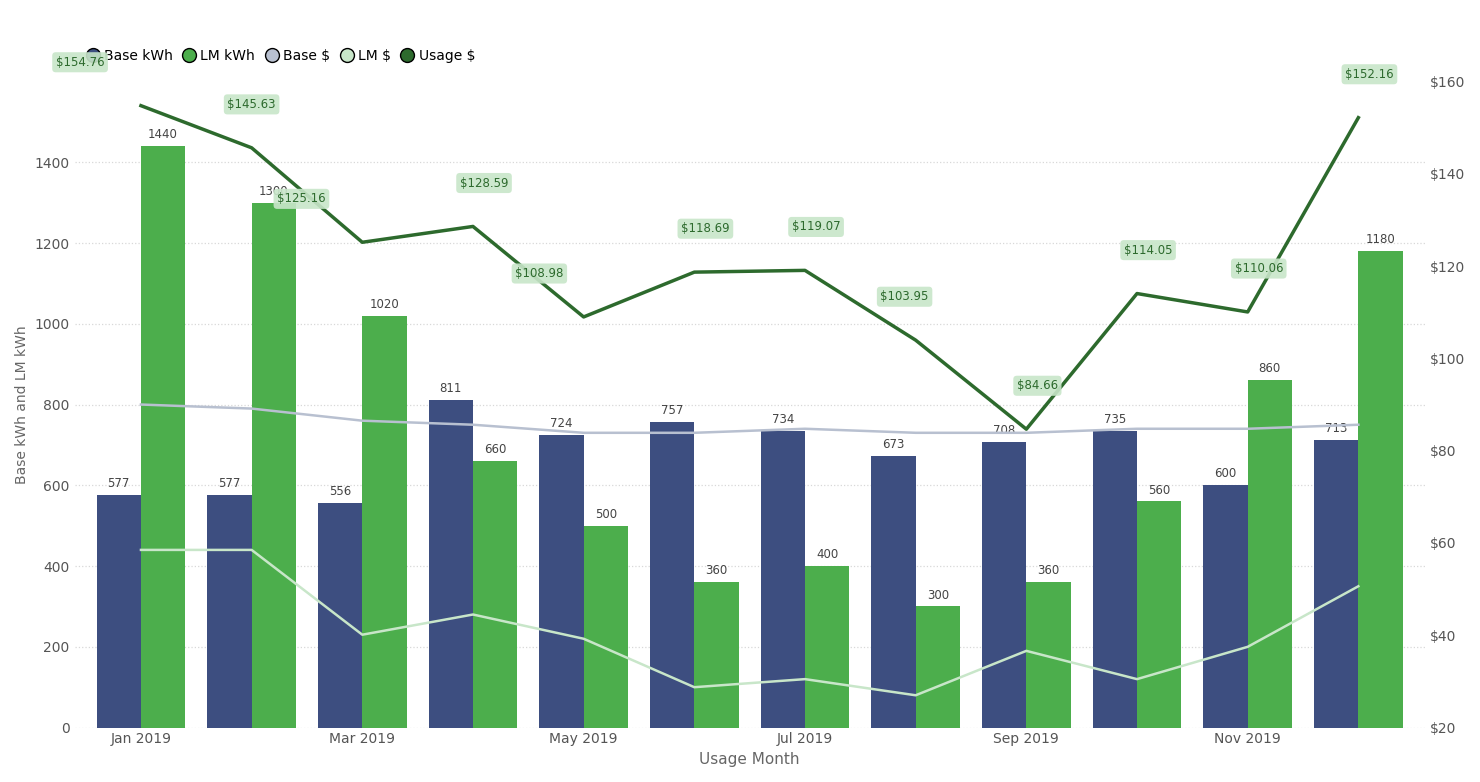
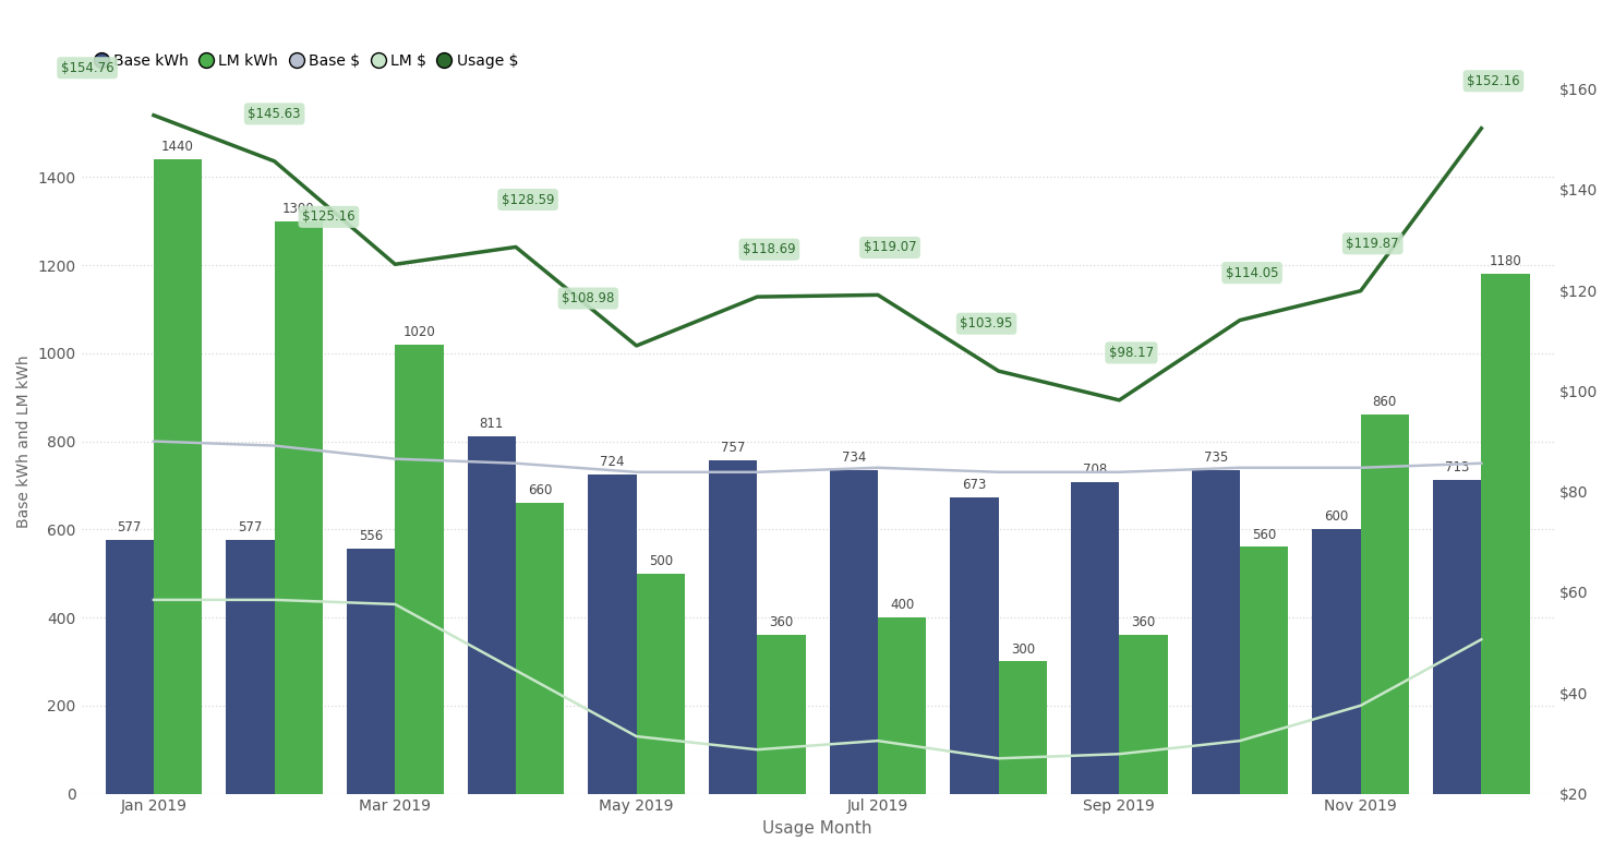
LM $/Mar 2019: 230 -> 430
LM $/May 2019: 220 -> 130
LM $/Sep 2019: 190 -> 90
Usage $/Sep 2019: $84.66 -> $98.17
Usage $/Nov 2019: $110.06 -> $119.87
